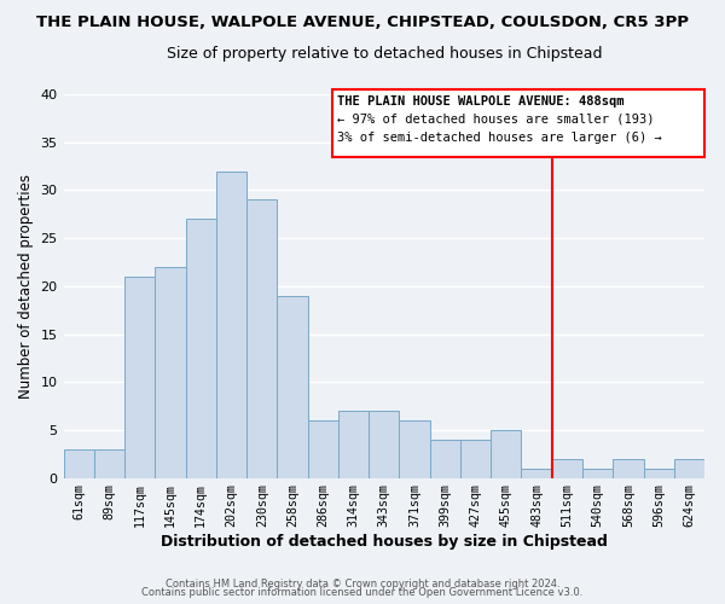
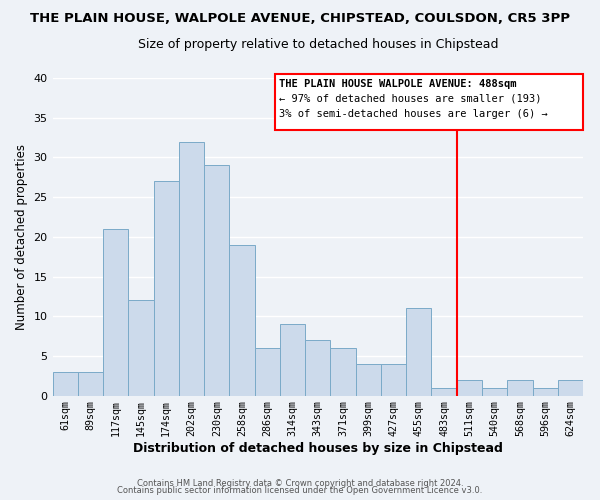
145sqm: 22 -> 12
314sqm: 7 -> 9
455sqm: 5 -> 11
